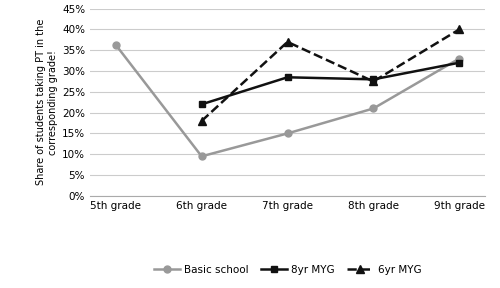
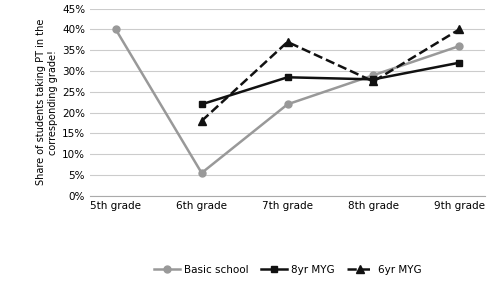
Basic school/5th grade: 36.3% -> 40.0%
Basic school/6th grade: 9.5% -> 5.5%
Basic school/7th grade: 15.0% -> 22.0%
Basic school/8th grade: 21.0% -> 29.0%
Basic school/9th grade: 33.0% -> 36.0%
